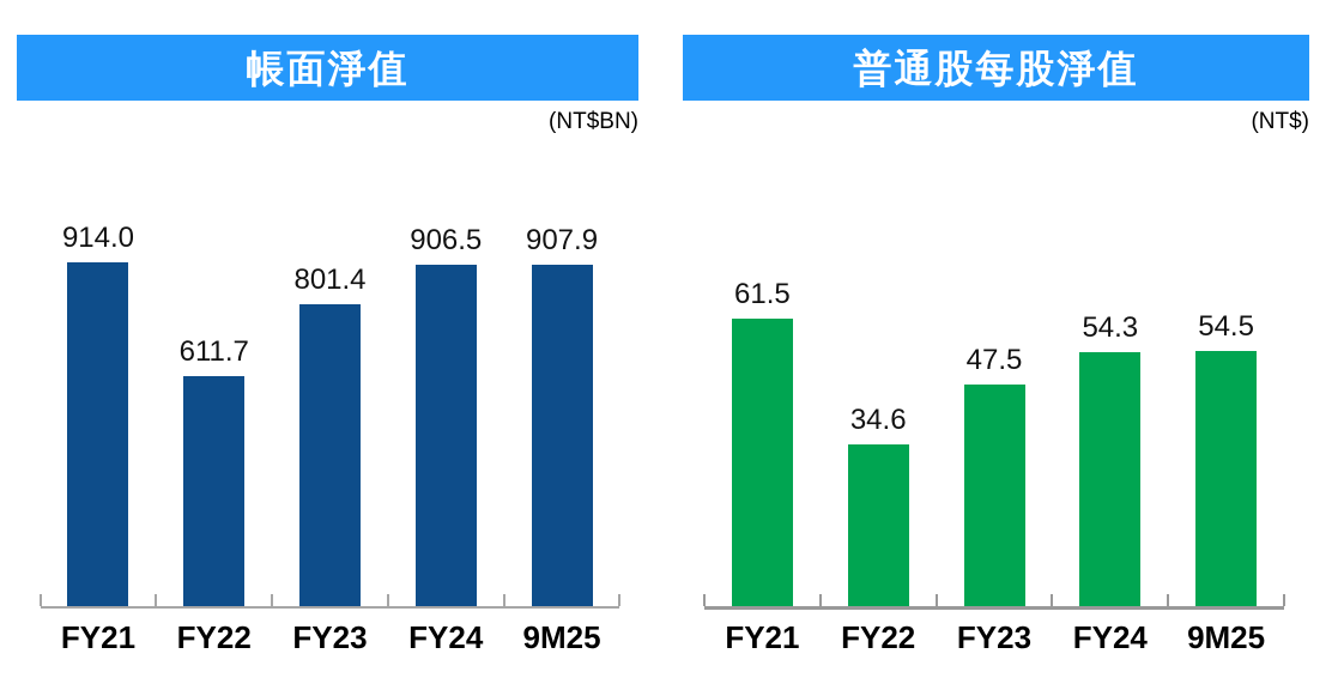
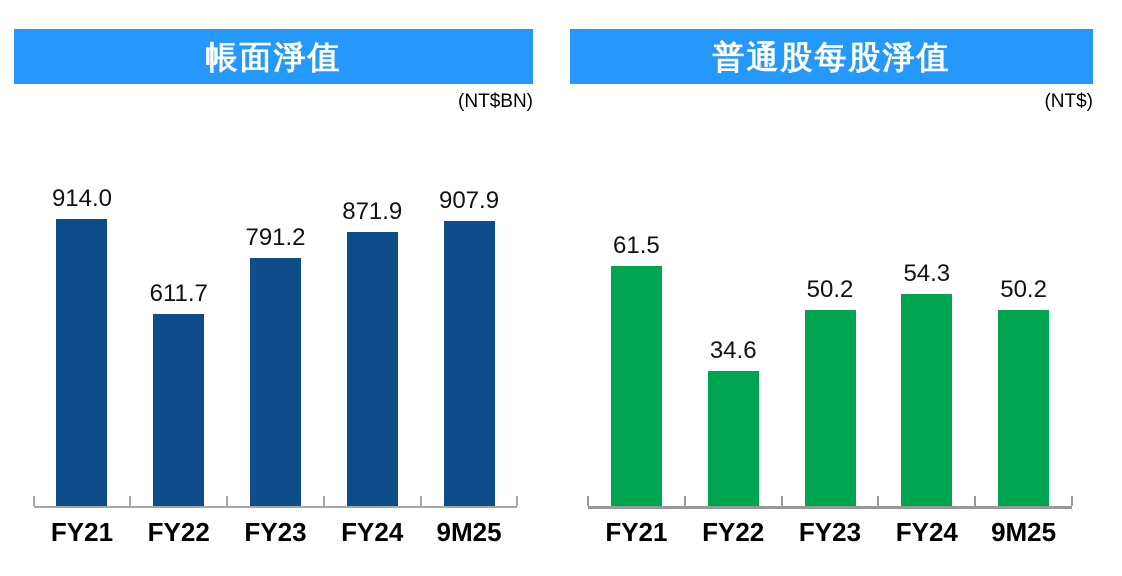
帳面淨值/FY23: 801.4 -> 791.2
帳面淨值/FY24: 906.5 -> 871.9
普通股每股淨值/FY23: 47.5 -> 50.2
普通股每股淨值/9M25: 54.5 -> 50.2
